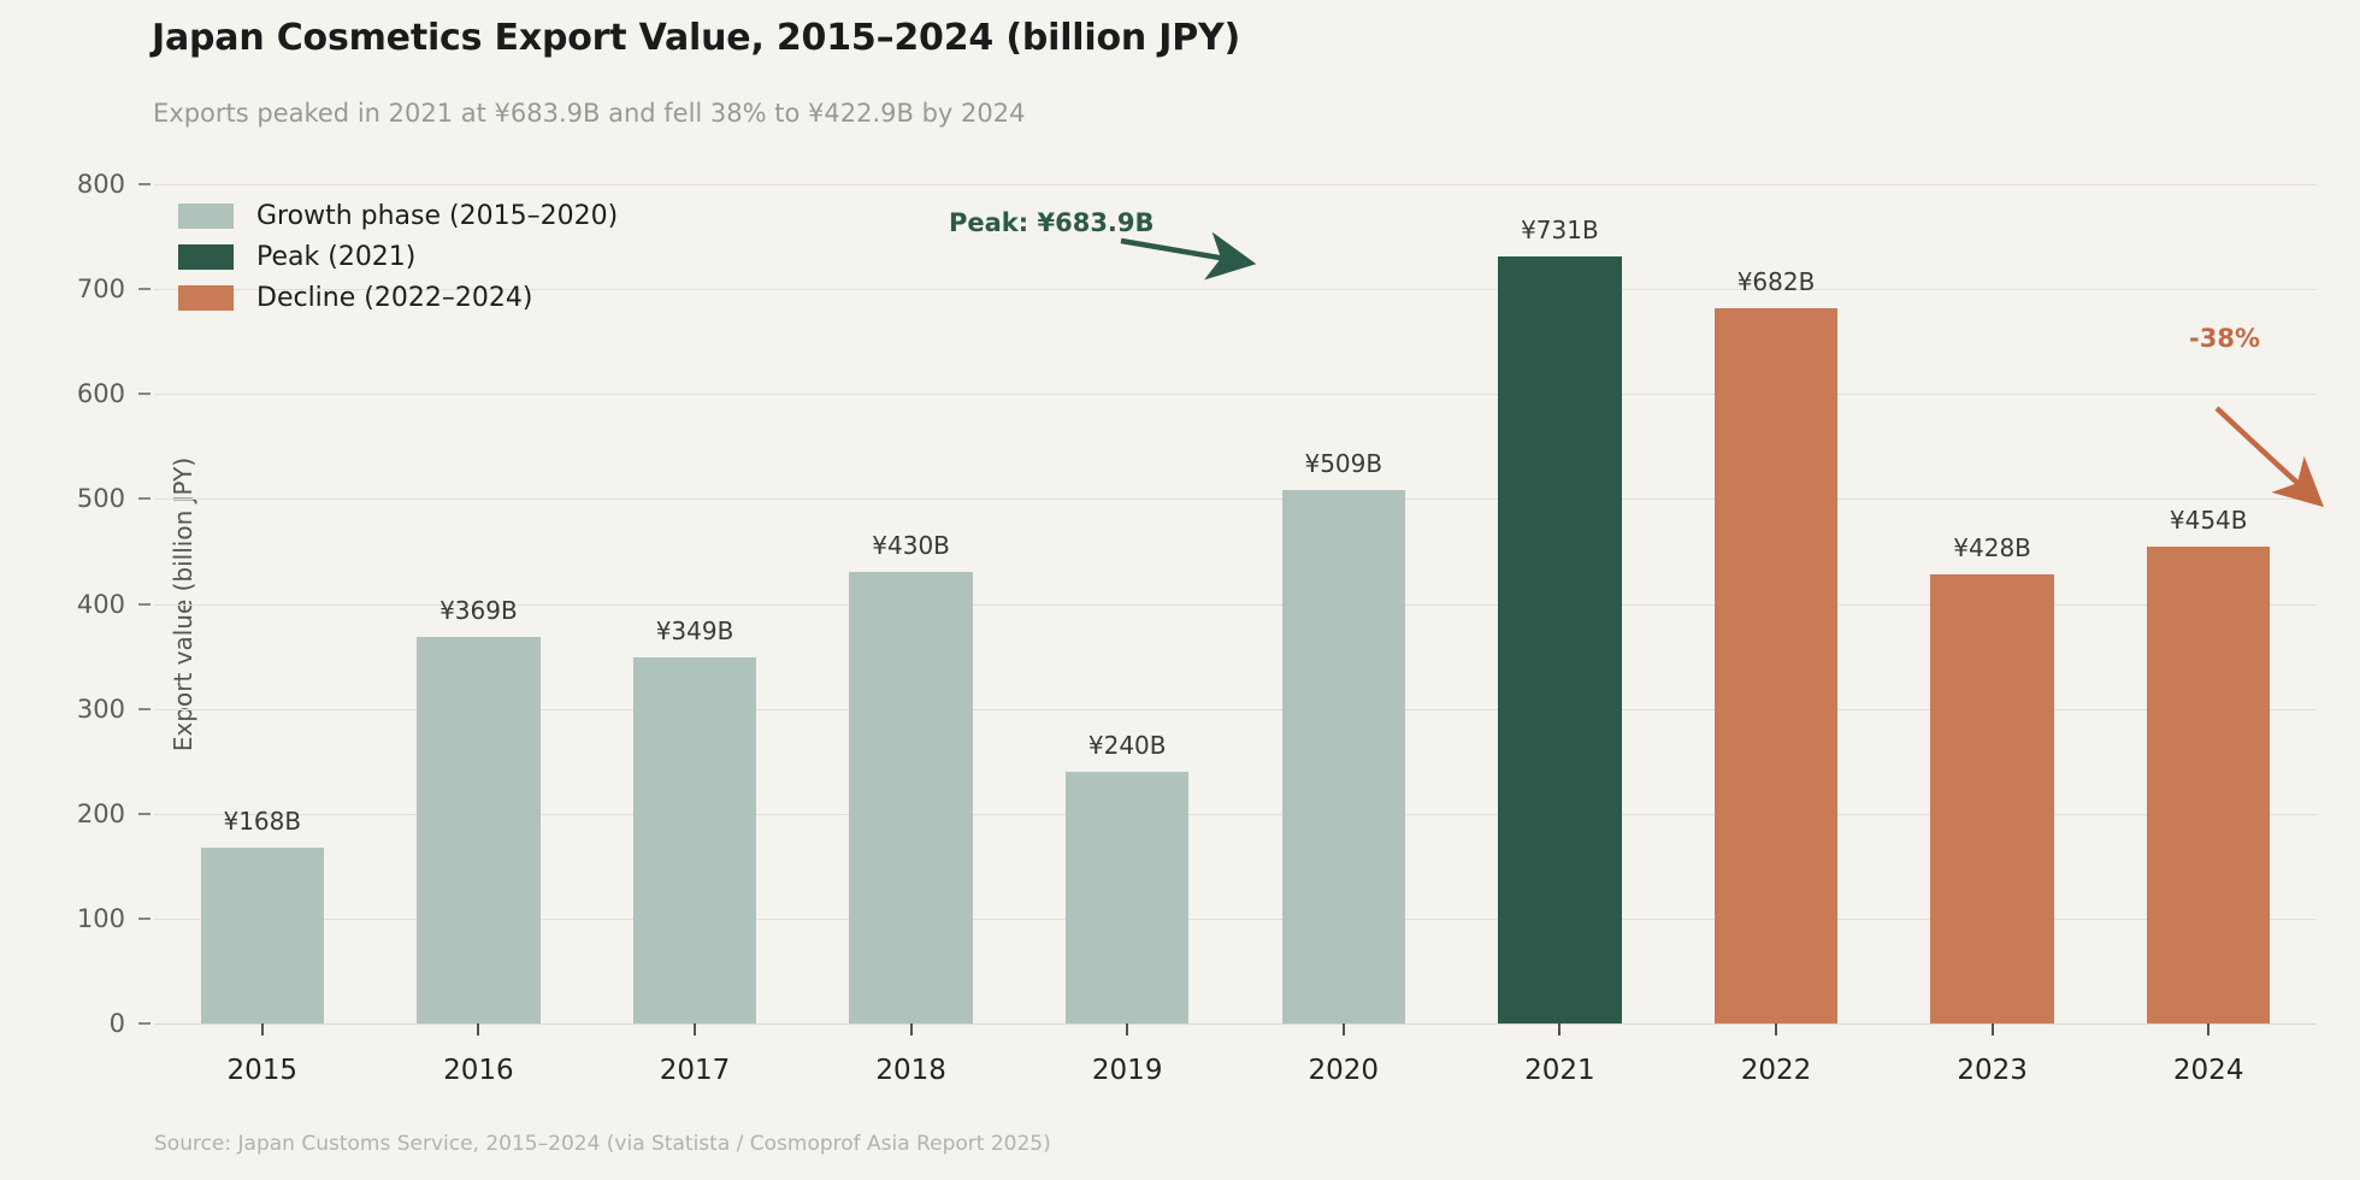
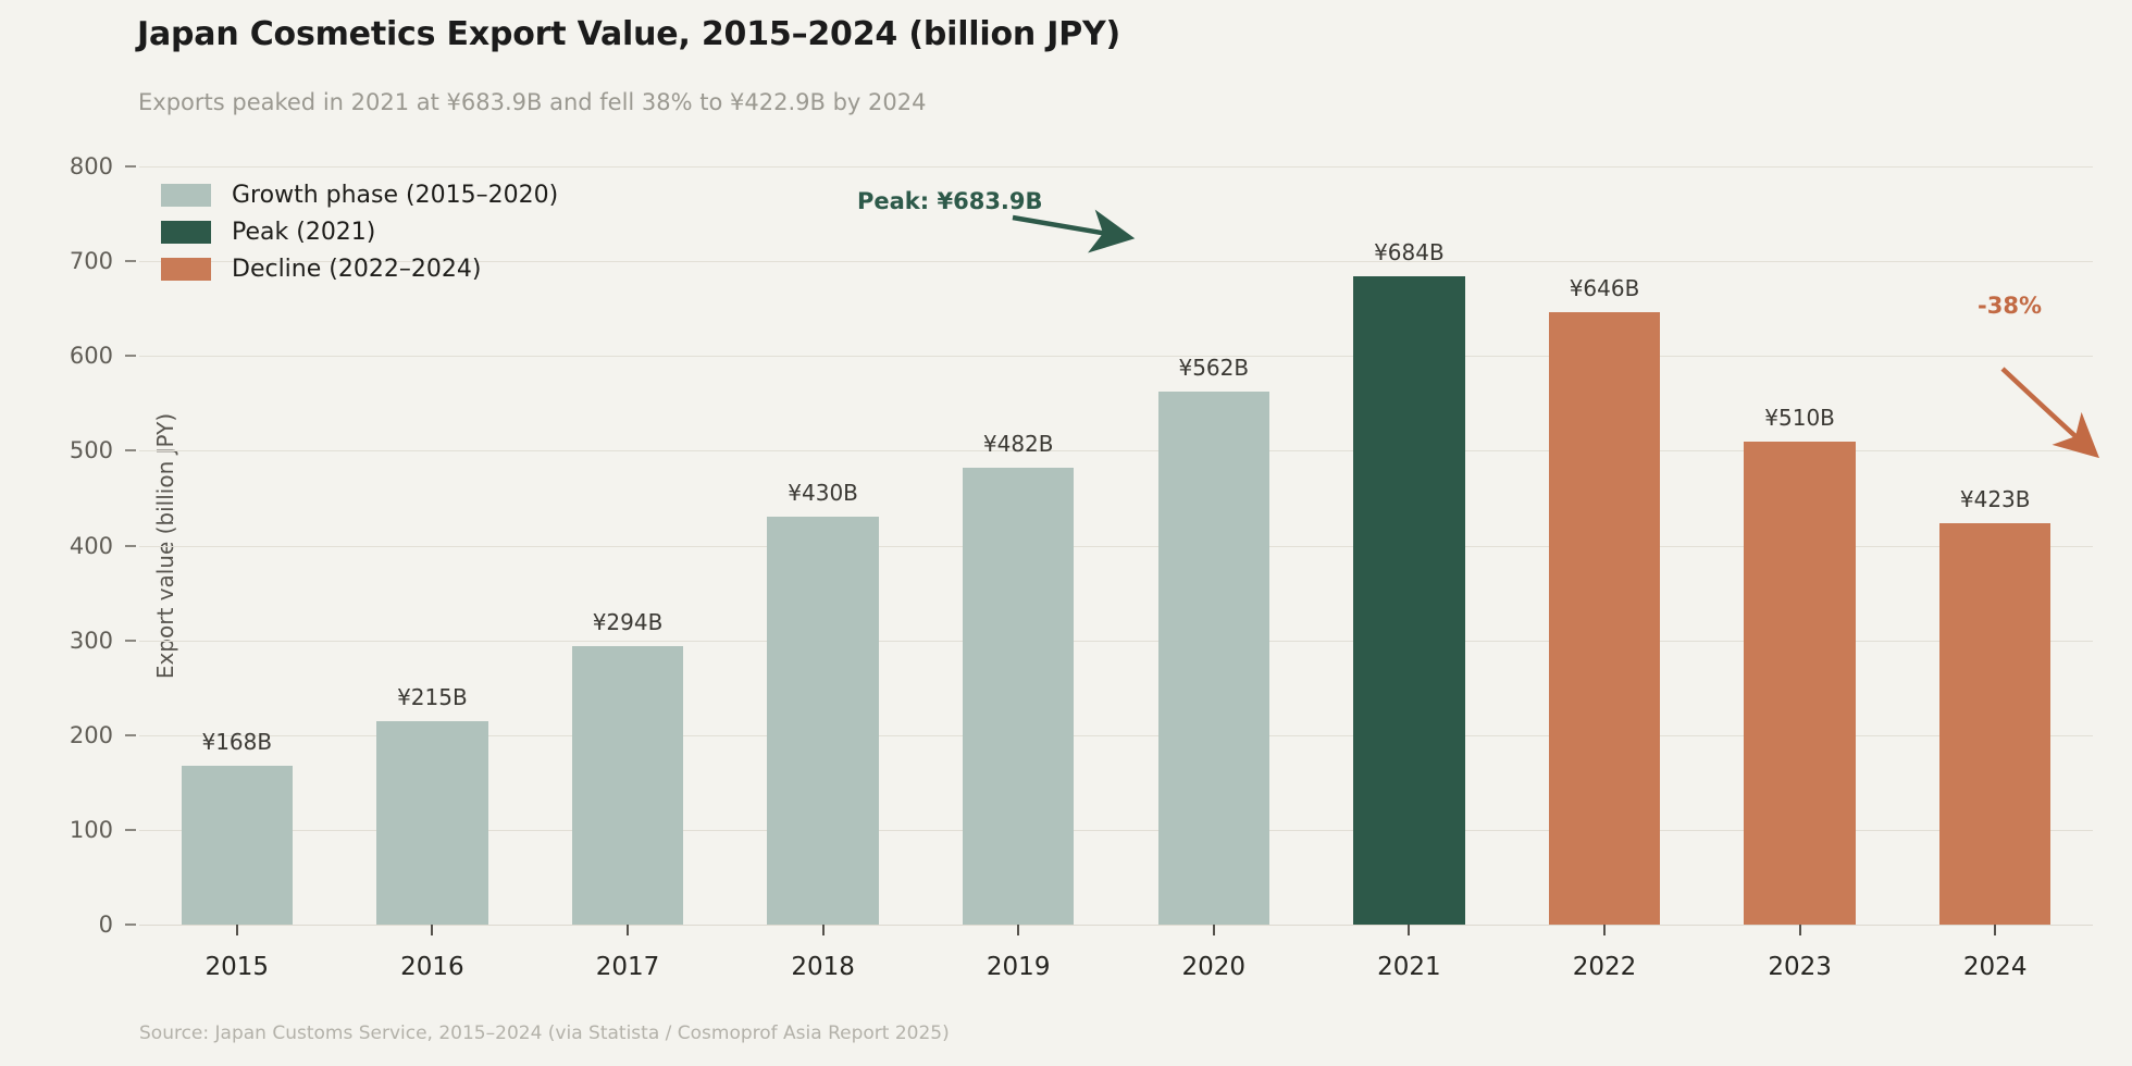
2016: ¥369B -> ¥215B
2017: ¥349B -> ¥294B
2019: ¥240B -> ¥482B
2020: ¥509B -> ¥562B
2021: ¥731B -> ¥684B
2022: ¥682B -> ¥646B
2023: ¥428B -> ¥510B
2024: ¥454B -> ¥423B
